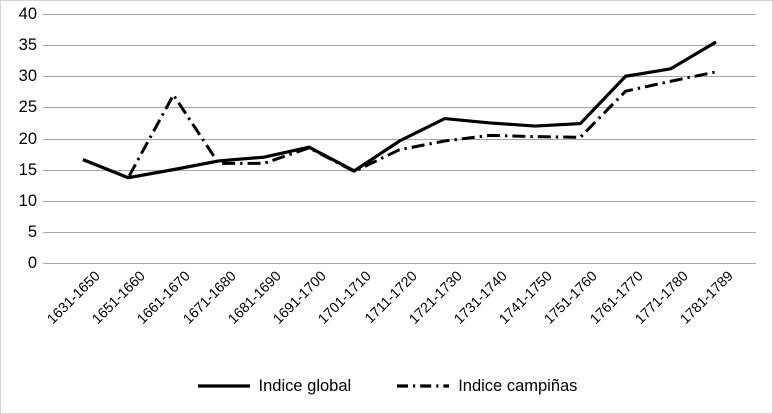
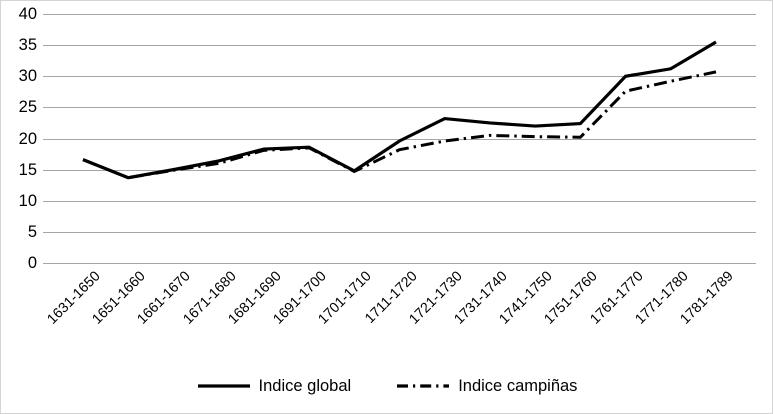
Indice campiñas/1661-1670: 27 -> 15
Indice global/1681-1690: 17 -> 18
Indice campiñas/1681-1690: 16 -> 18
